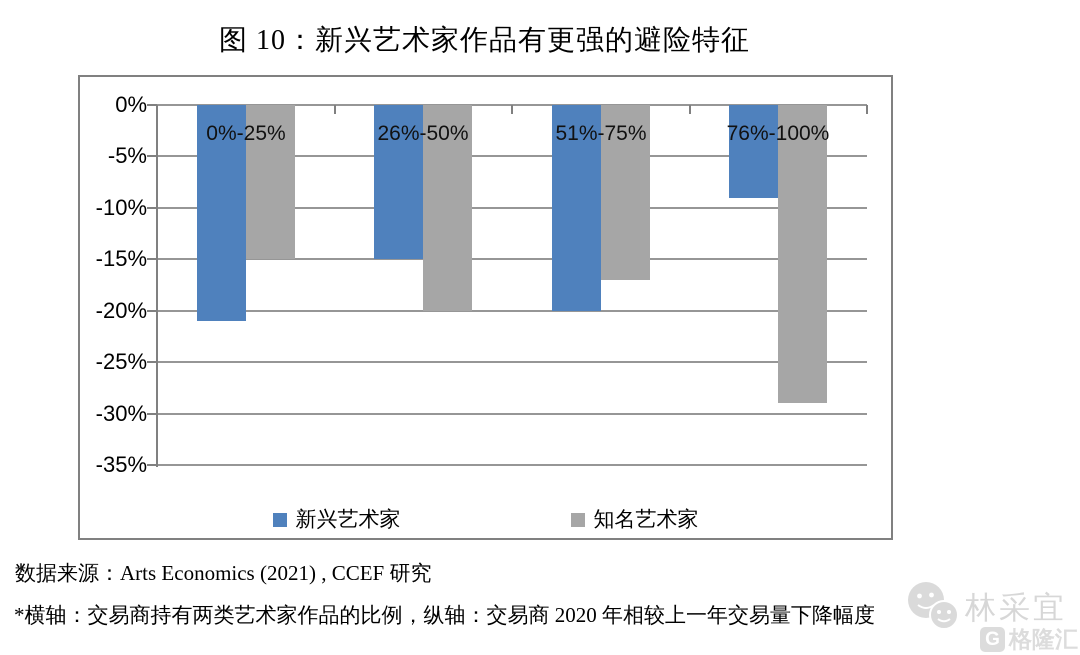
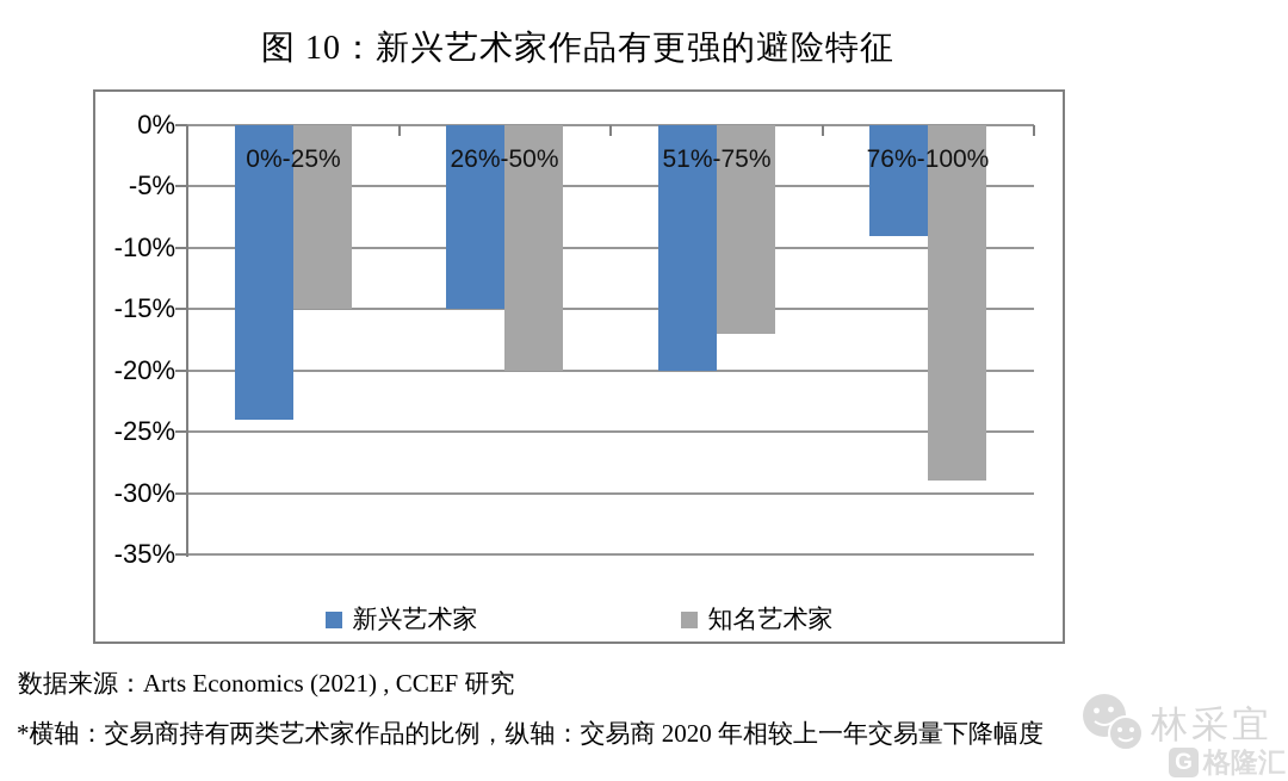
新兴艺术家/0%-25%: -21% -> -24%
